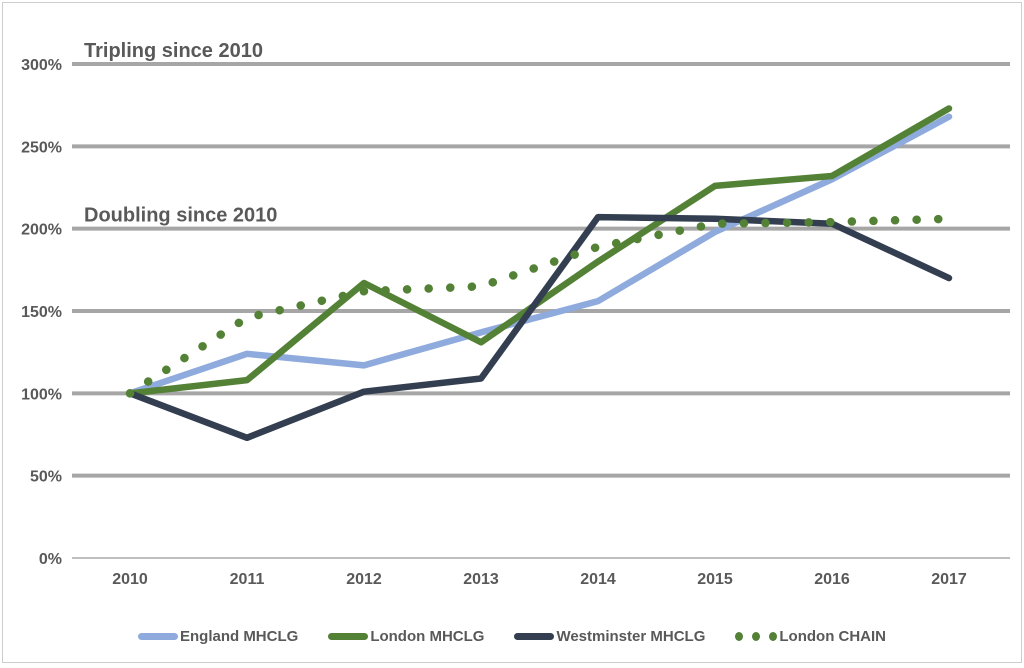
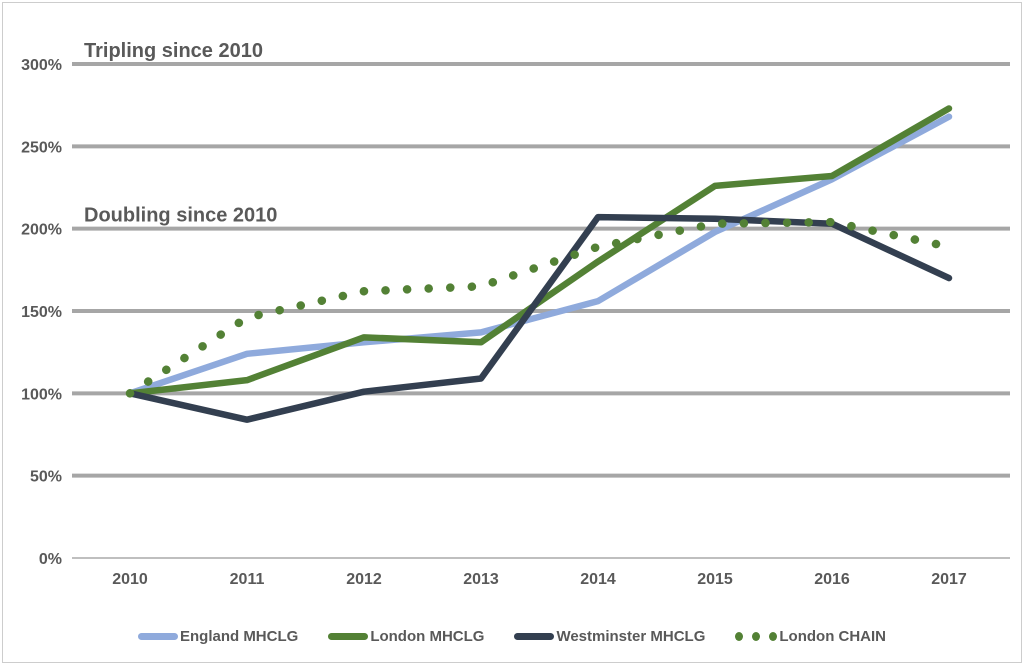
Westminster MHCLG/2011: 73% -> 84%
England MHCLG/2012: 117% -> 131%
London MHCLG/2012: 167% -> 134%
London CHAIN/2017: 206% -> 189%
